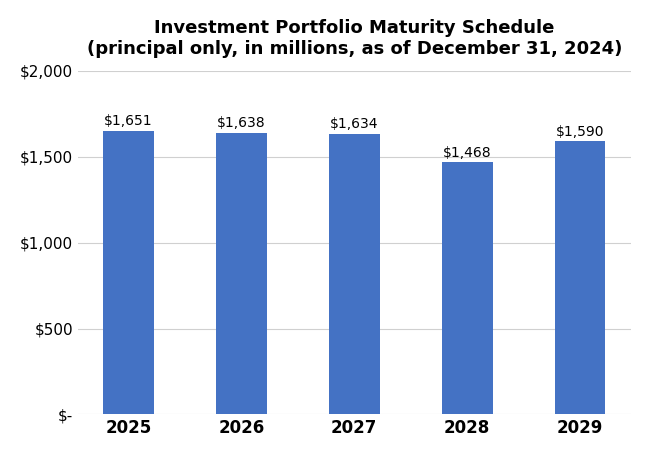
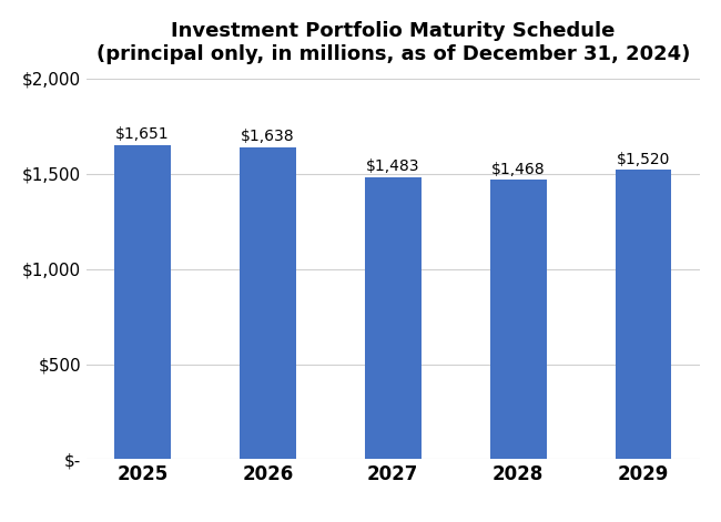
2027: $1,634 -> $1,483
2029: $1,590 -> $1,520
